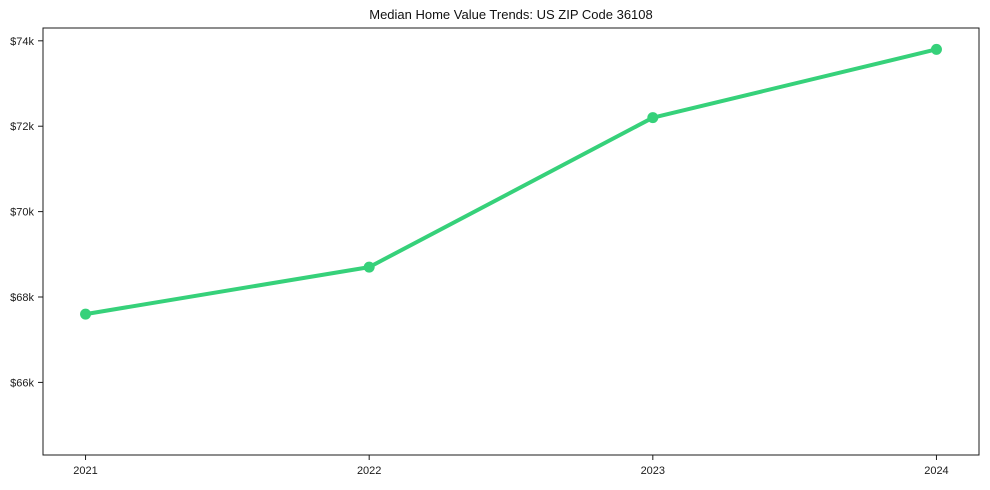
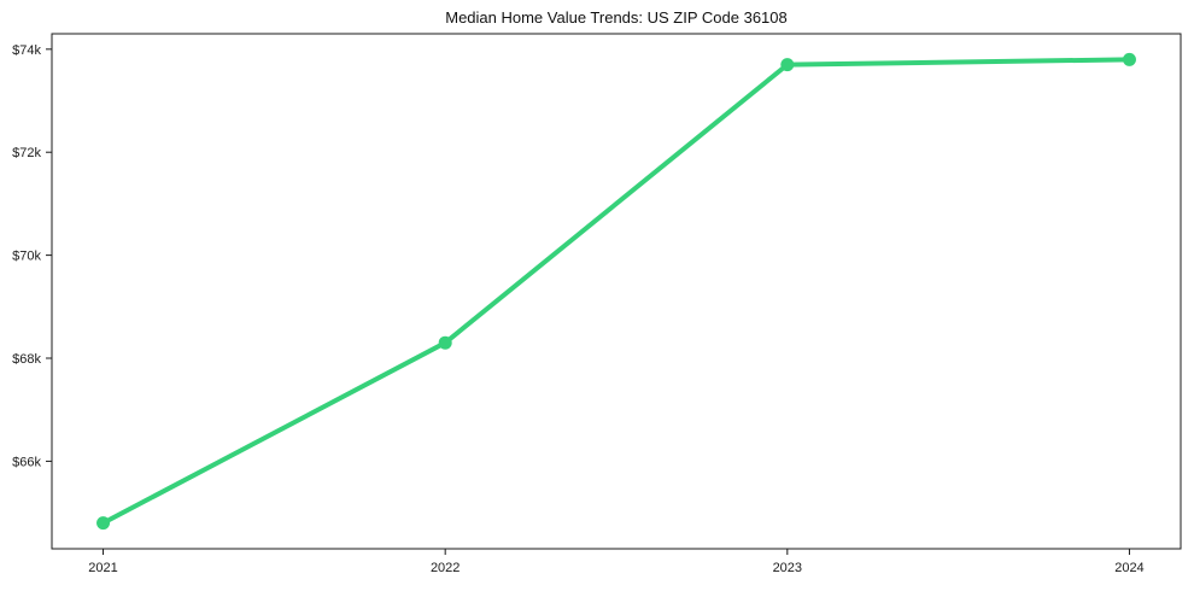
2021: $67.6k -> $64.8k
2022: $68.7k -> $68.3k
2023: $72.2k -> $73.7k
